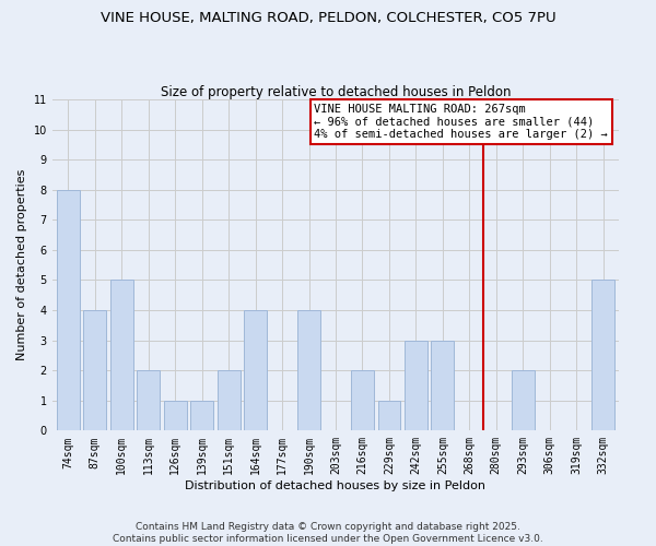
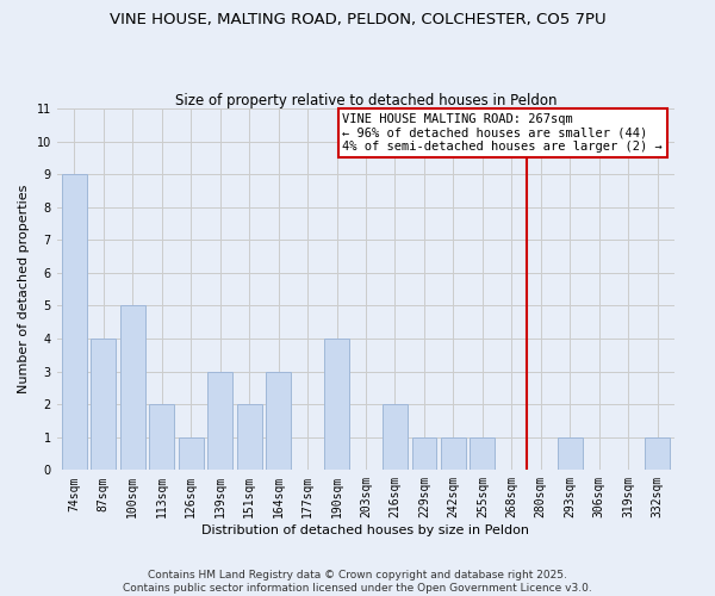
74sqm: 8 -> 9
139sqm: 1 -> 3
164sqm: 4 -> 3
242sqm: 3 -> 1
255sqm: 3 -> 1
293sqm: 2 -> 1
332sqm: 5 -> 1
